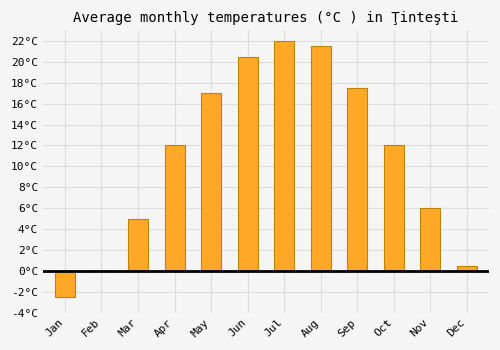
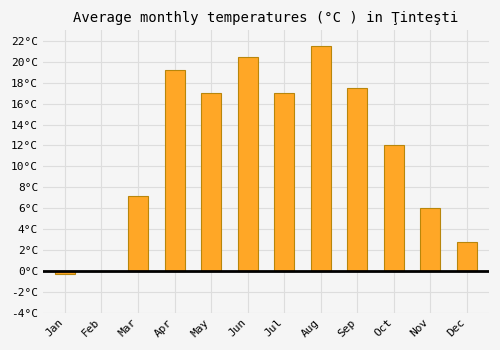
Jan: -2.5°C -> -0.3°C
Mar: 5.0°C -> 7.2°C
Apr: 12.0°C -> 19.2°C
Jul: 22.0°C -> 17.0°C
Dec: 0.5°C -> 2.8°C
